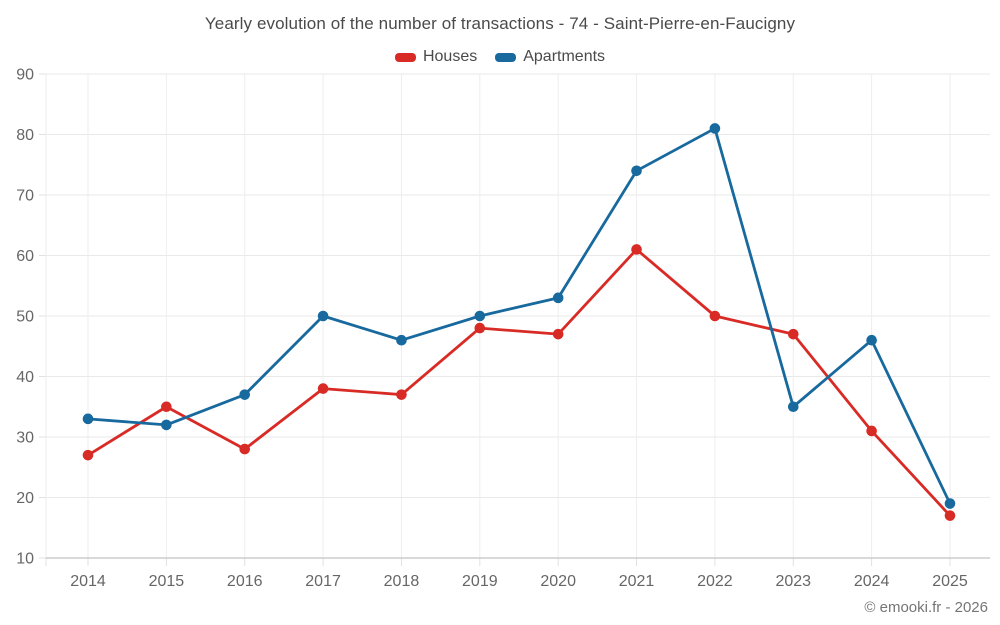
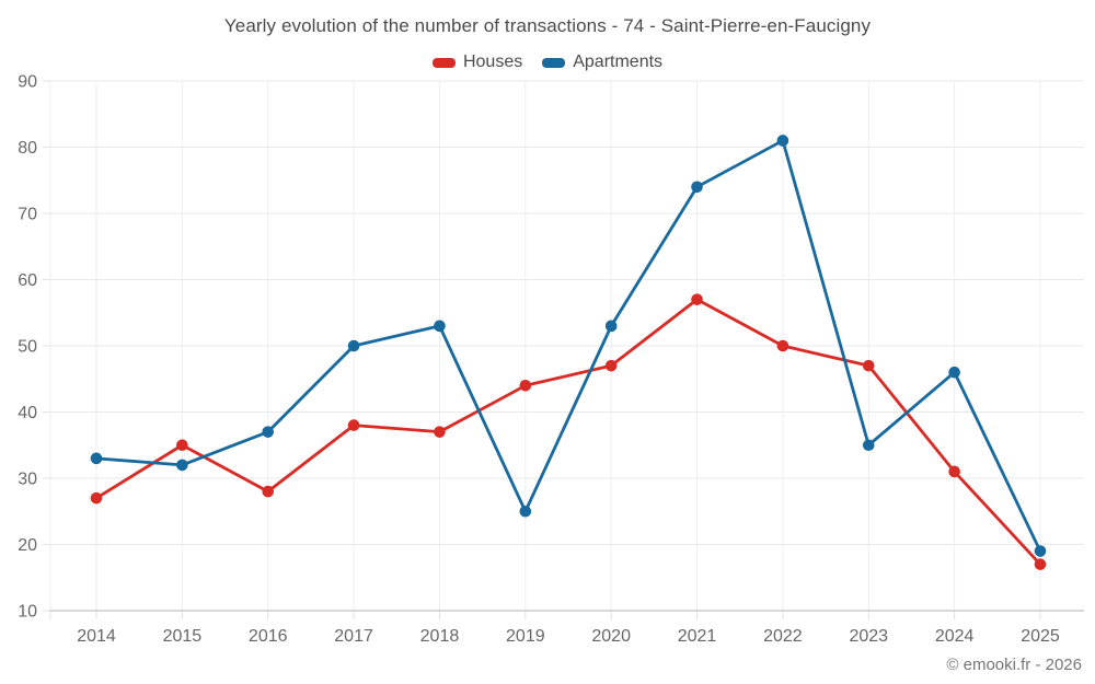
Apartments/2018: 46 -> 53
Houses/2019: 48 -> 44
Apartments/2019: 50 -> 25
Houses/2021: 61 -> 57
